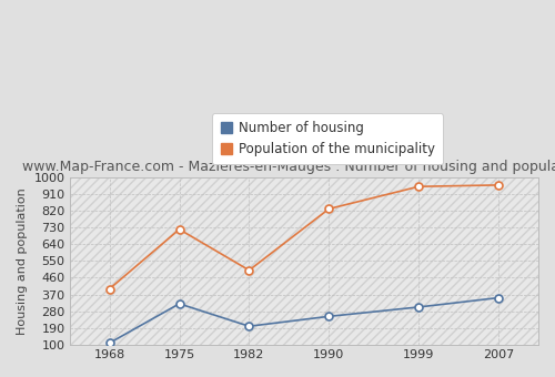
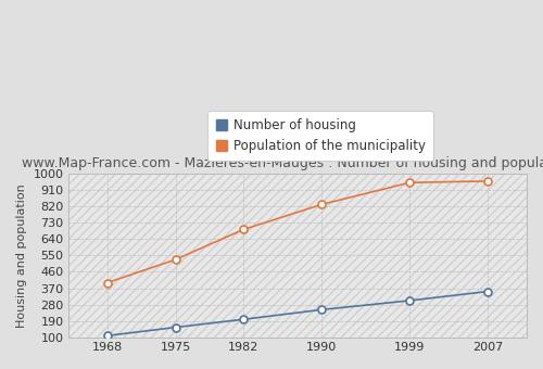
Number of housing/1975: 320 -> 160
Population of the municipality/1975: 720 -> 530
Population of the municipality/1982: 500 -> 690
